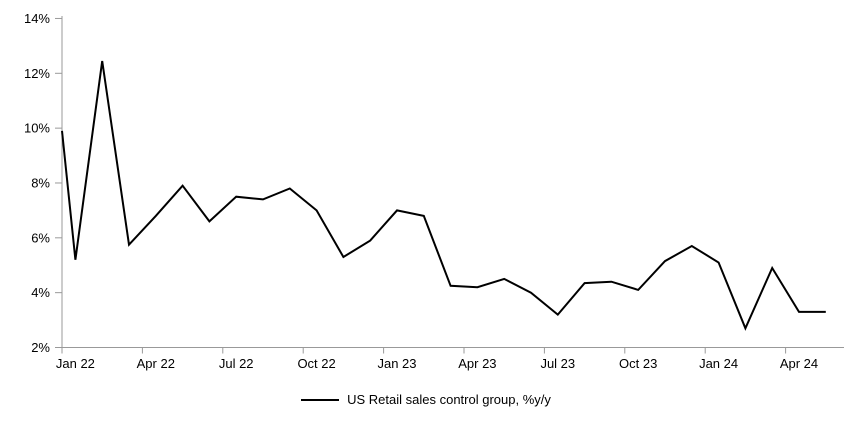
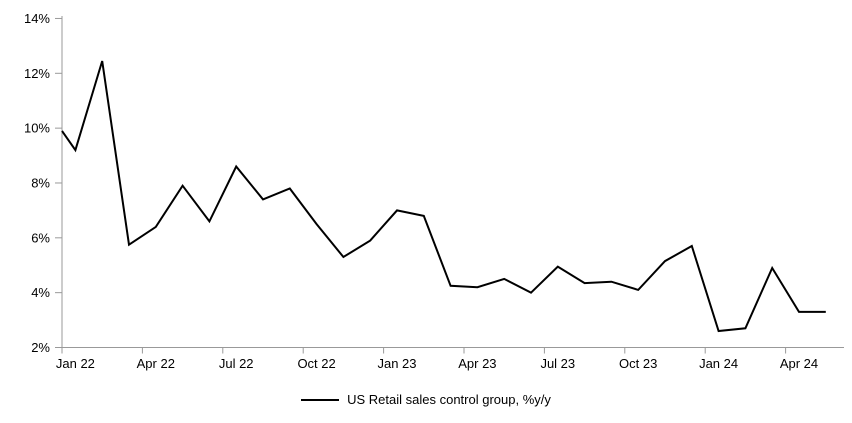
Jan 22: 5.2% -> 9.2%
Apr 22: 6.8% -> 6.4%
Jul 22: 7.5% -> 8.6%
Oct 22: 7.0% -> 6.5%
Jul 23: 3.2% -> 5.0%
Jan 24: 5.1% -> 2.6%
